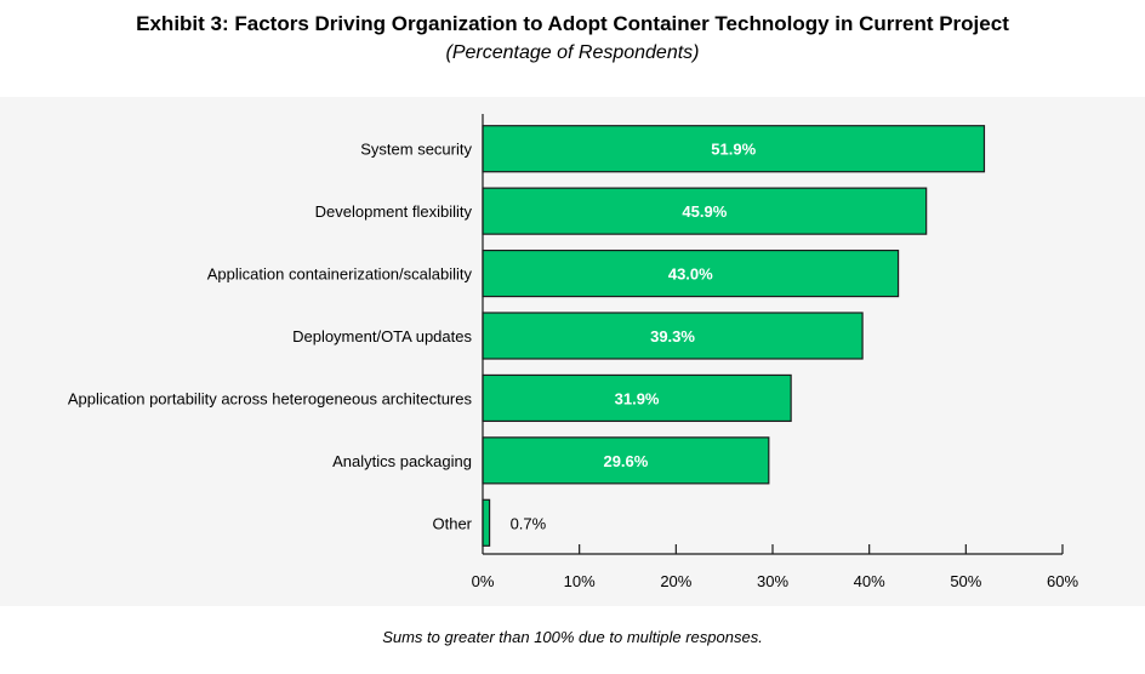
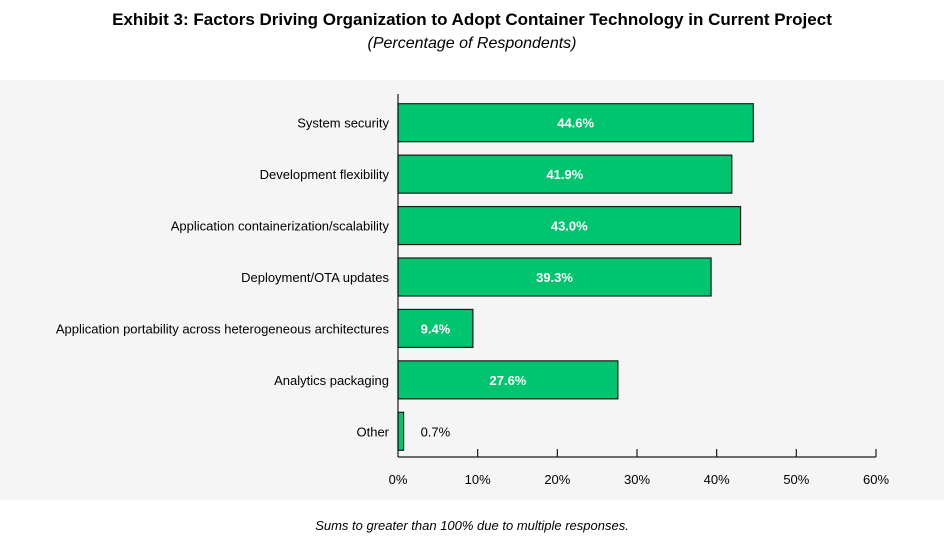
System security: 51.9% -> 44.6%
Development flexibility: 45.9% -> 41.9%
Application portability across heterogeneous architectures: 31.9% -> 9.4%
Analytics packaging: 29.6% -> 27.6%
